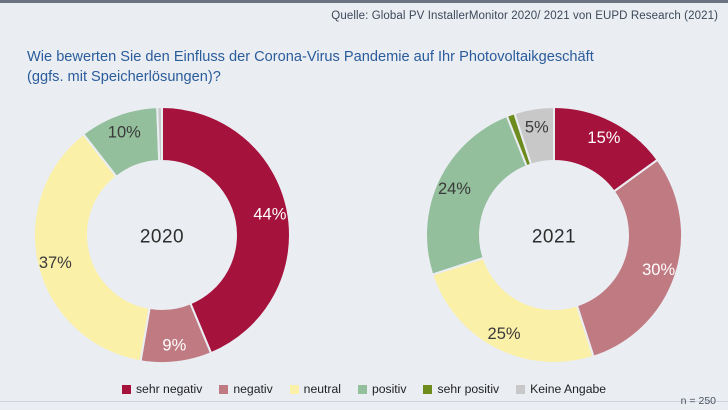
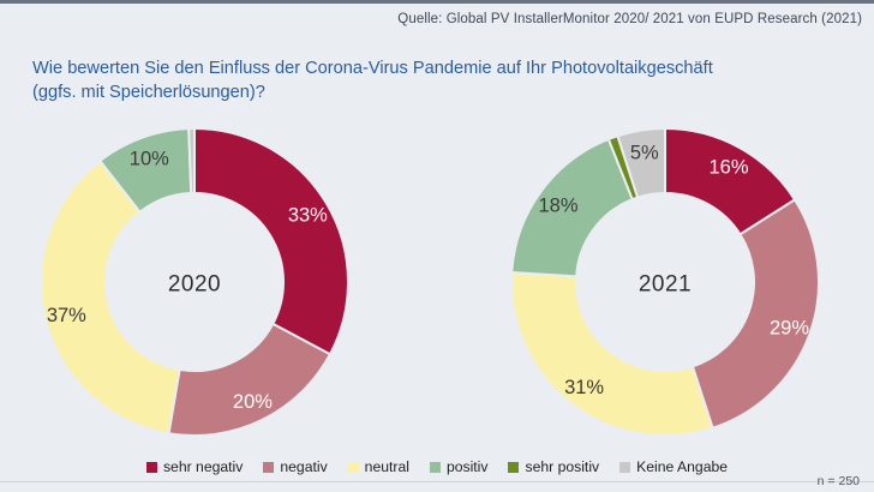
2020/sehr negativ: 44% -> 33%
2020/negativ: 9% -> 20%
2021/sehr negativ: 15% -> 16%
2021/negativ: 30% -> 29%
2021/neutral: 25% -> 31%
2021/positiv: 24% -> 18%
